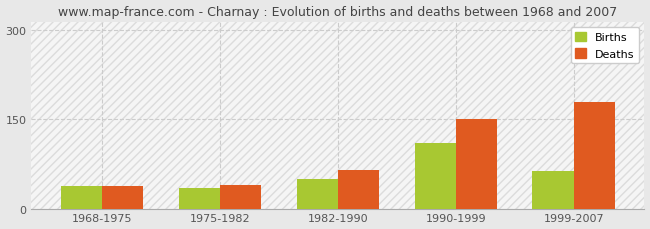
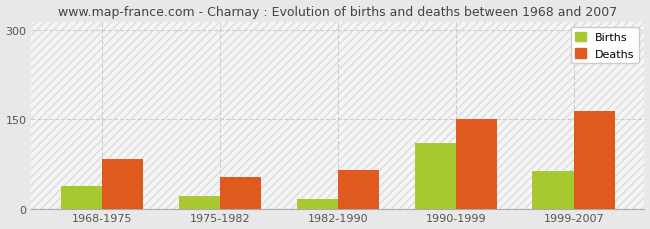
Deaths/1968-1975: 38 -> 84
Births/1975-1982: 34 -> 22
Deaths/1975-1982: 40 -> 54
Births/1982-1990: 50 -> 16
Deaths/1999-2007: 180 -> 164
